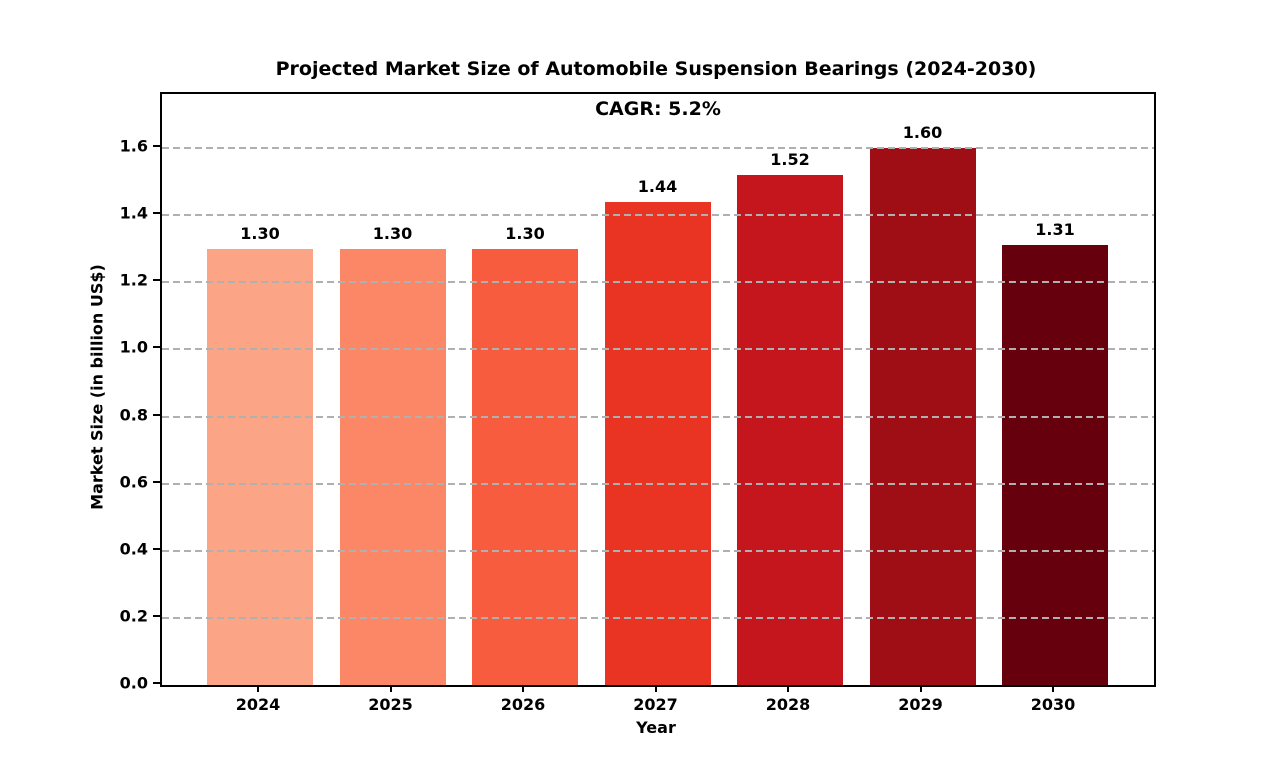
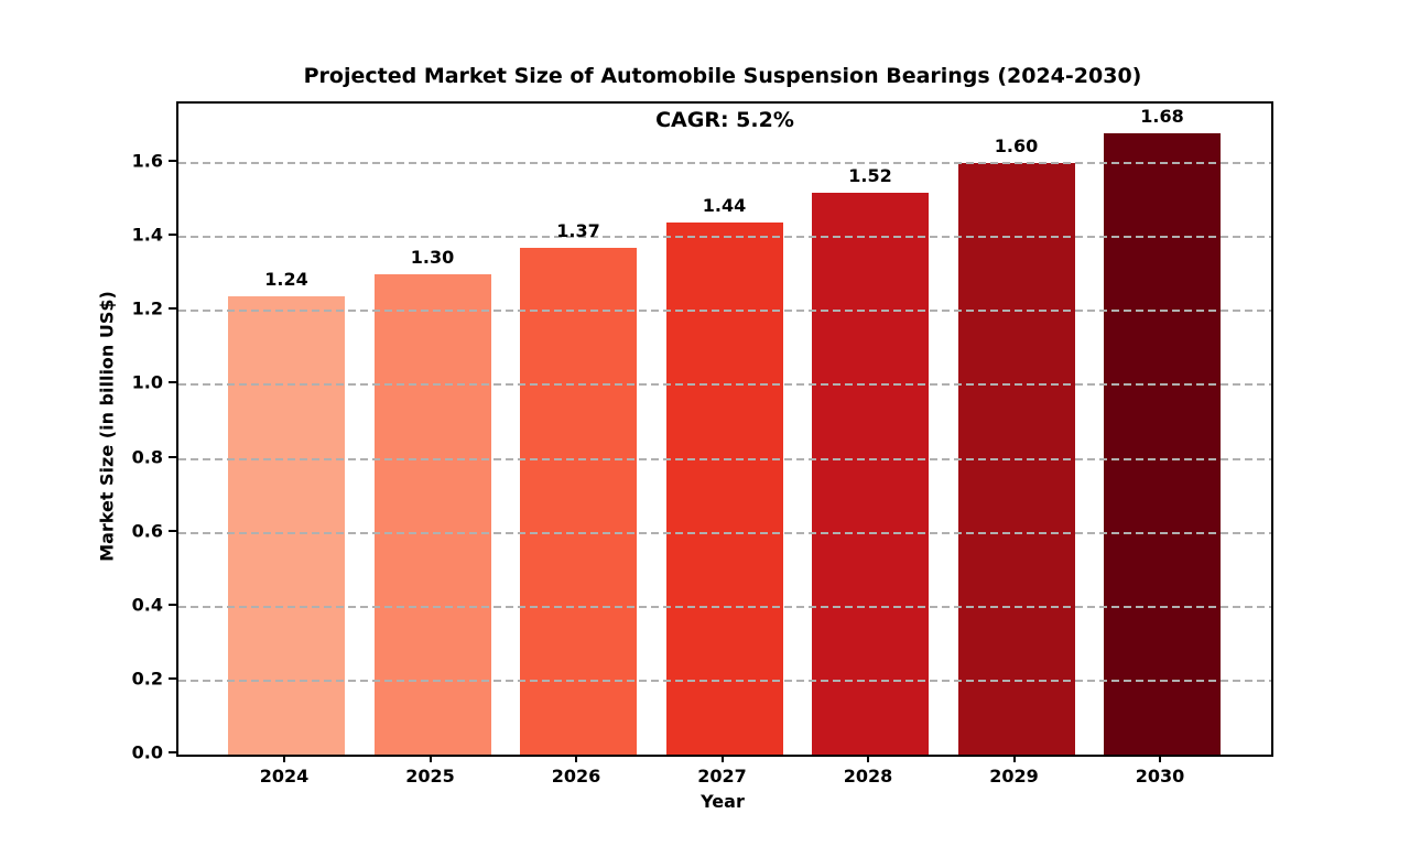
2024: 1.30 -> 1.24
2026: 1.30 -> 1.37
2030: 1.31 -> 1.68
